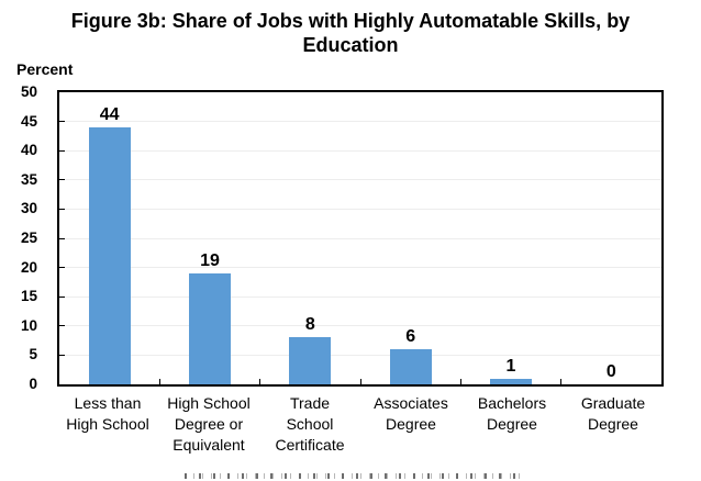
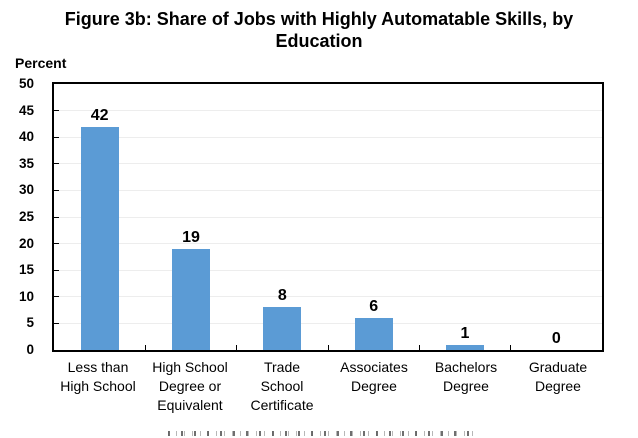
Less than High School: 44 -> 42
